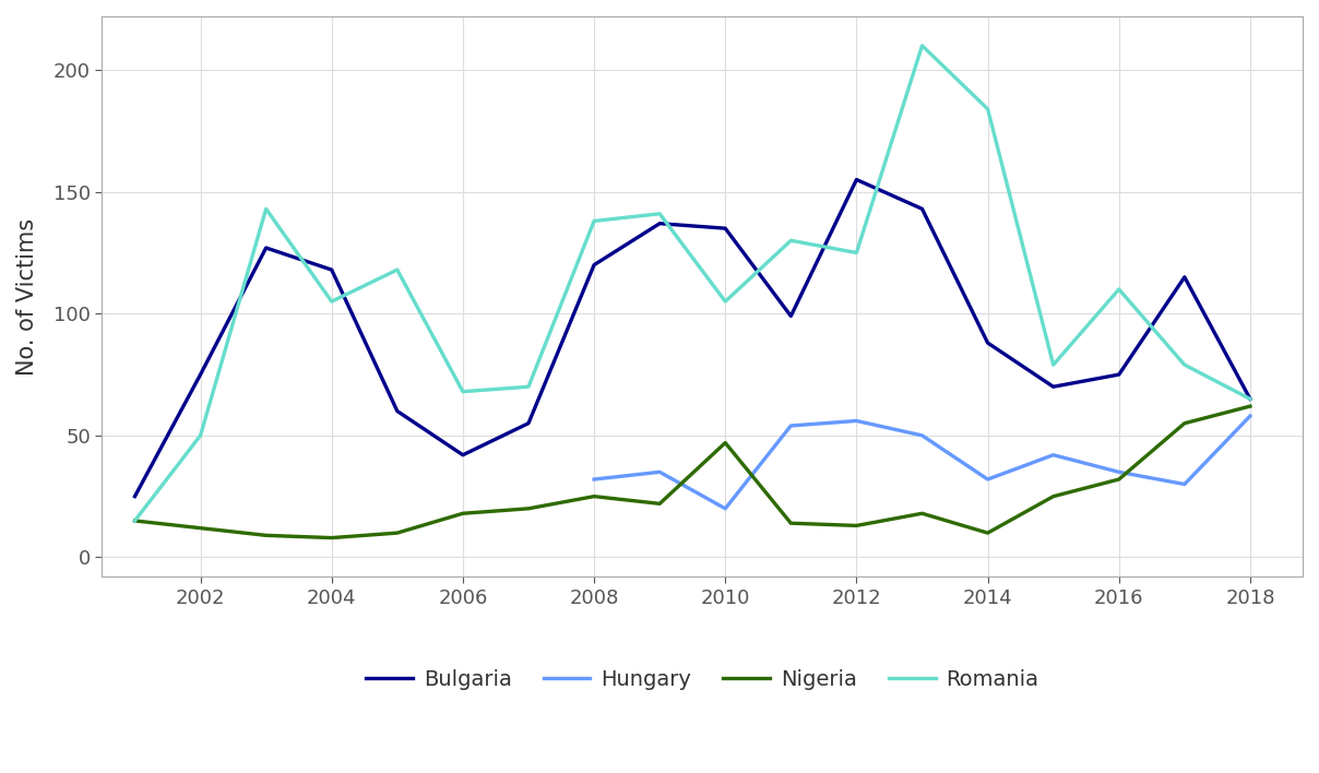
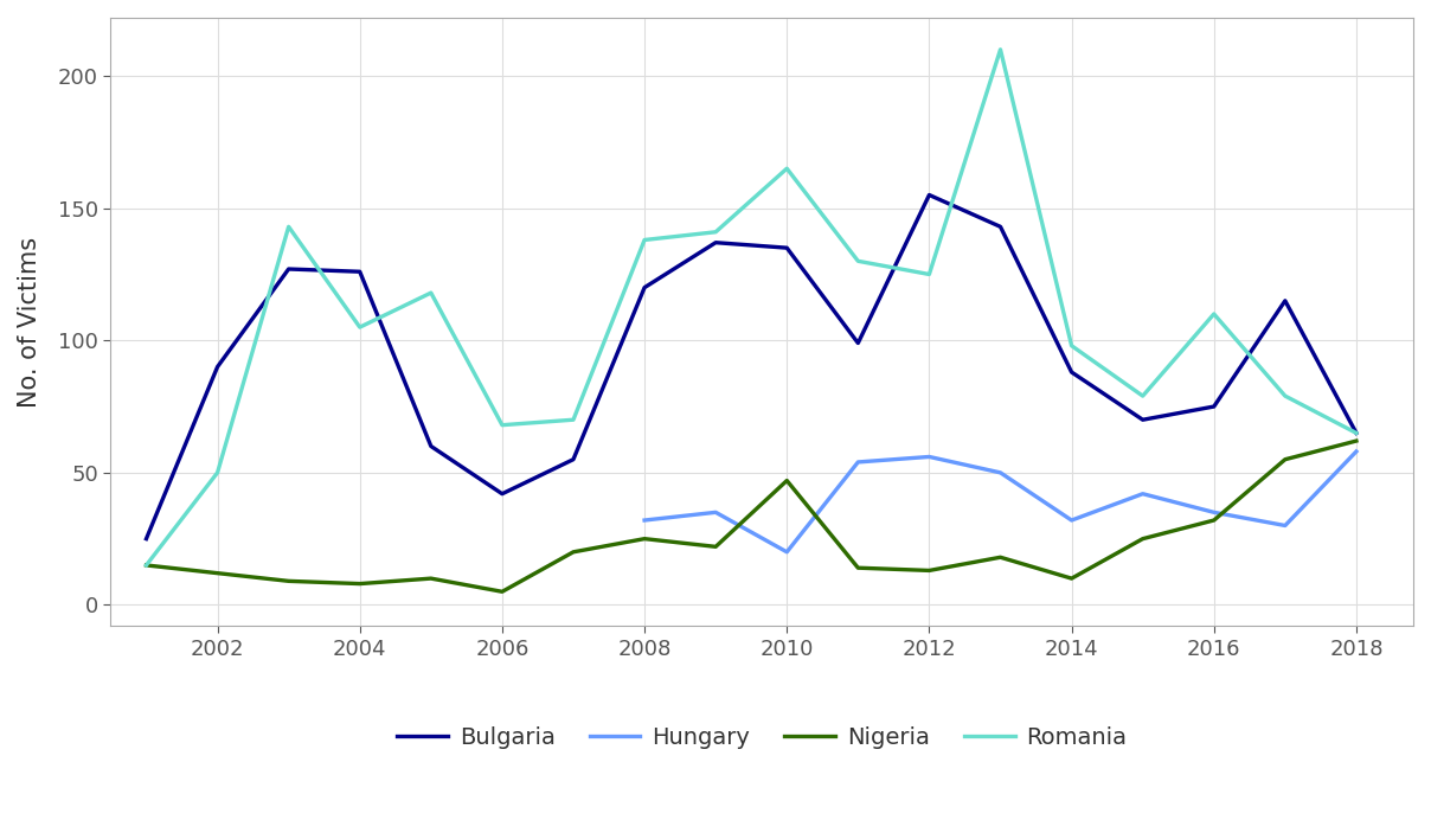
Bulgaria/2002: 75 -> 90
Bulgaria/2004: 118 -> 126
Nigeria/2006: 18 -> 5
Romania/2010: 105 -> 165
Romania/2014: 184 -> 98
